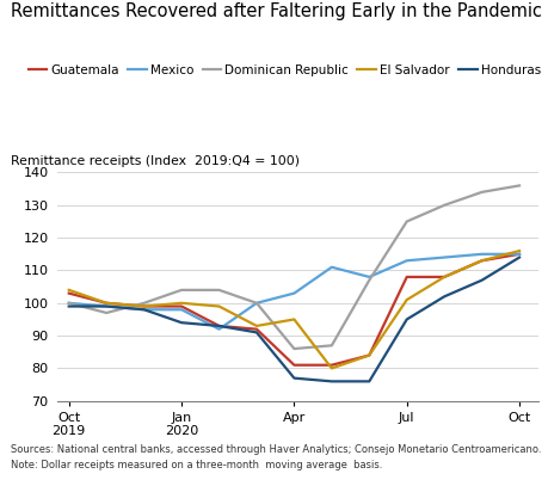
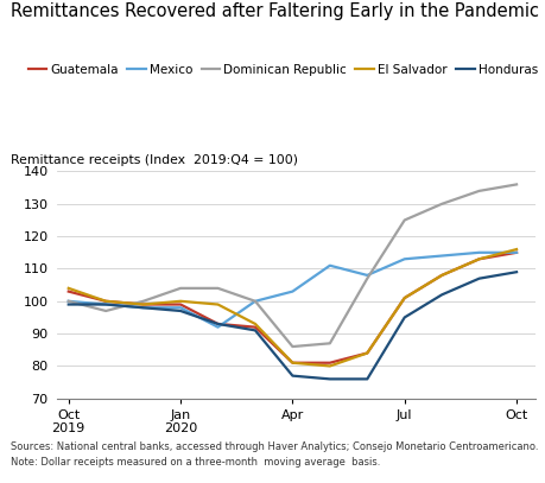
Honduras/Jan 2020: 94 -> 97
El Salvador/Apr: 95 -> 81
Guatemala/Jul: 108 -> 101
Honduras/Oct: 114 -> 109
